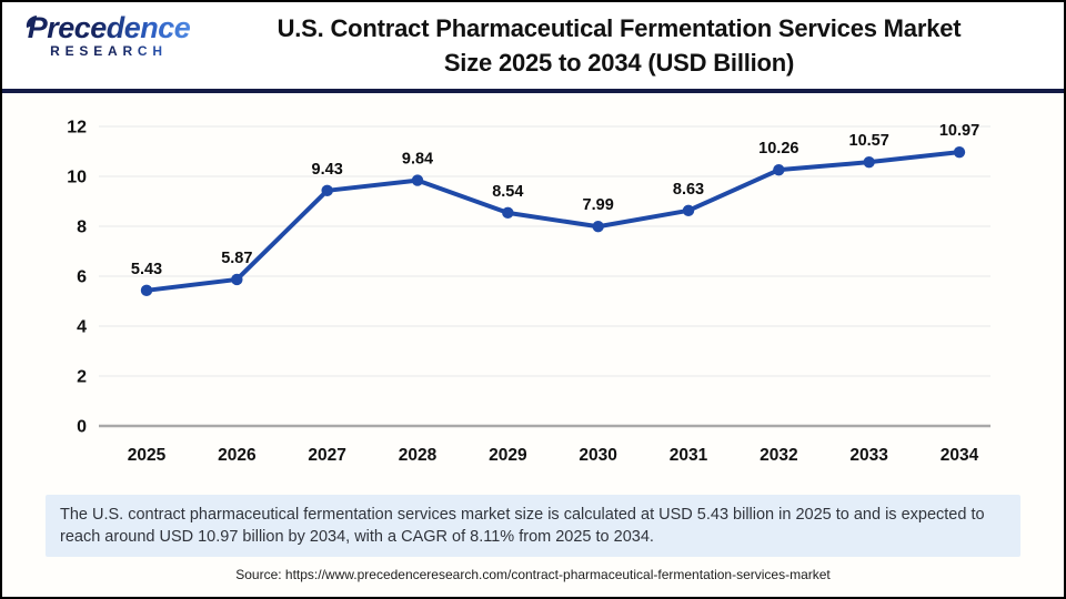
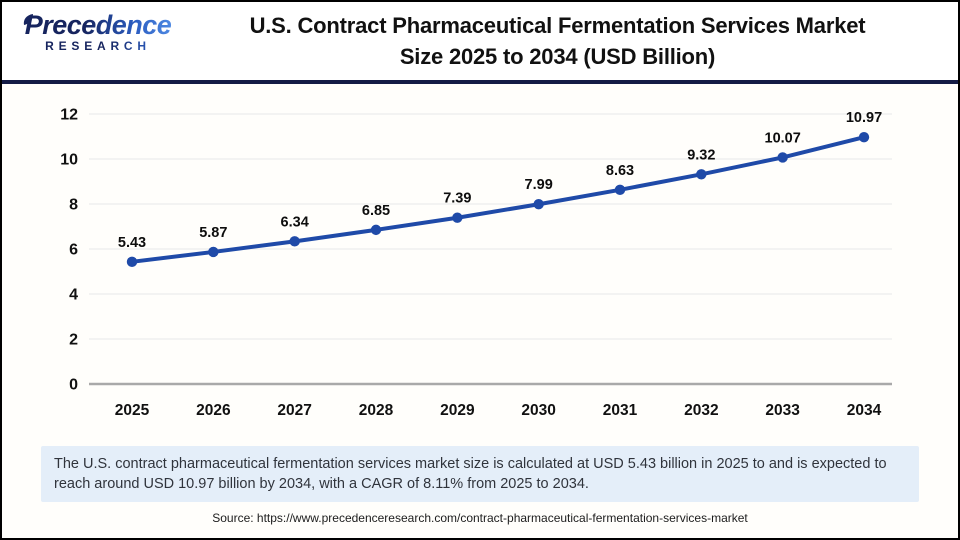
2027: 9.43 -> 6.34
2028: 9.84 -> 6.85
2029: 8.54 -> 7.39
2032: 10.26 -> 9.32
2033: 10.57 -> 10.07
